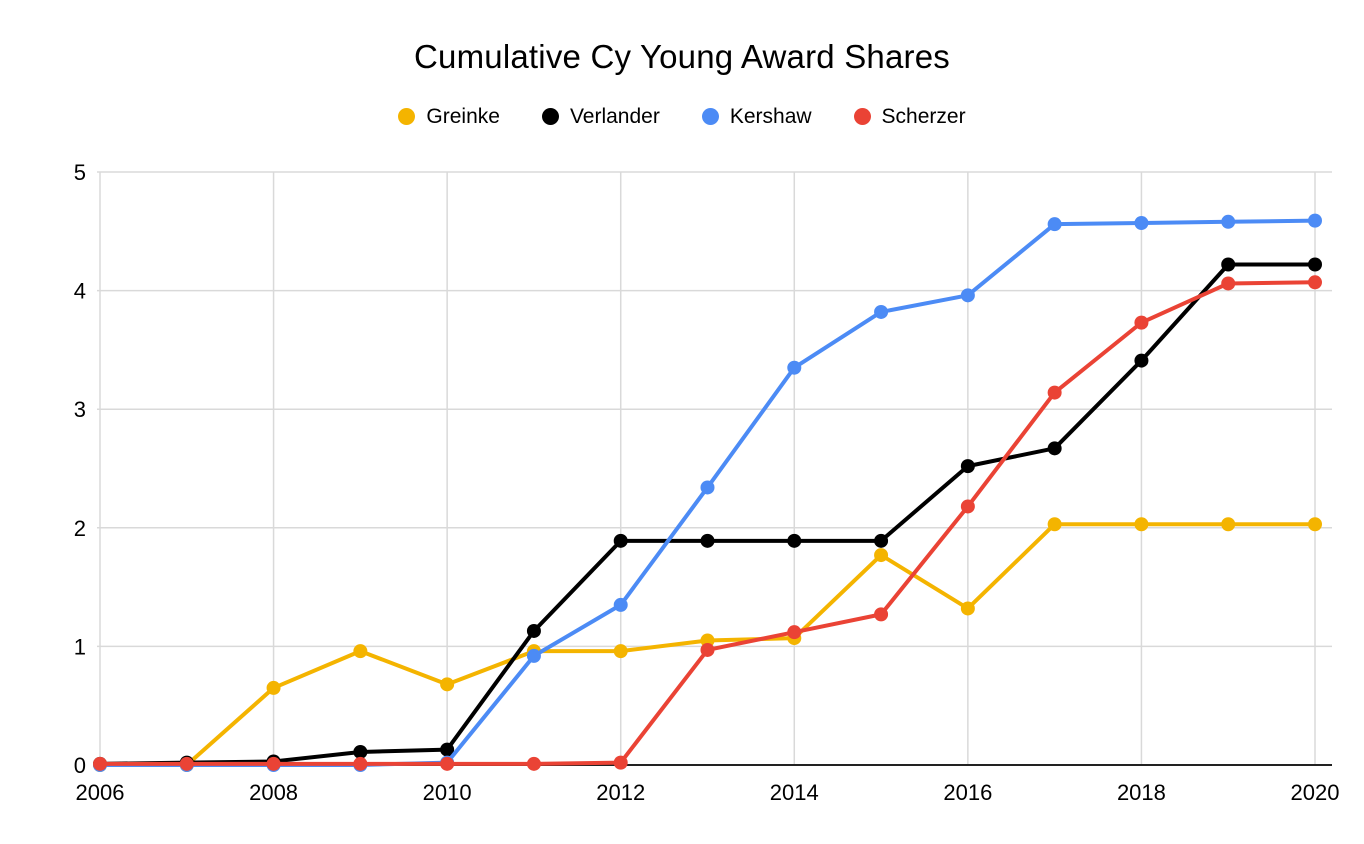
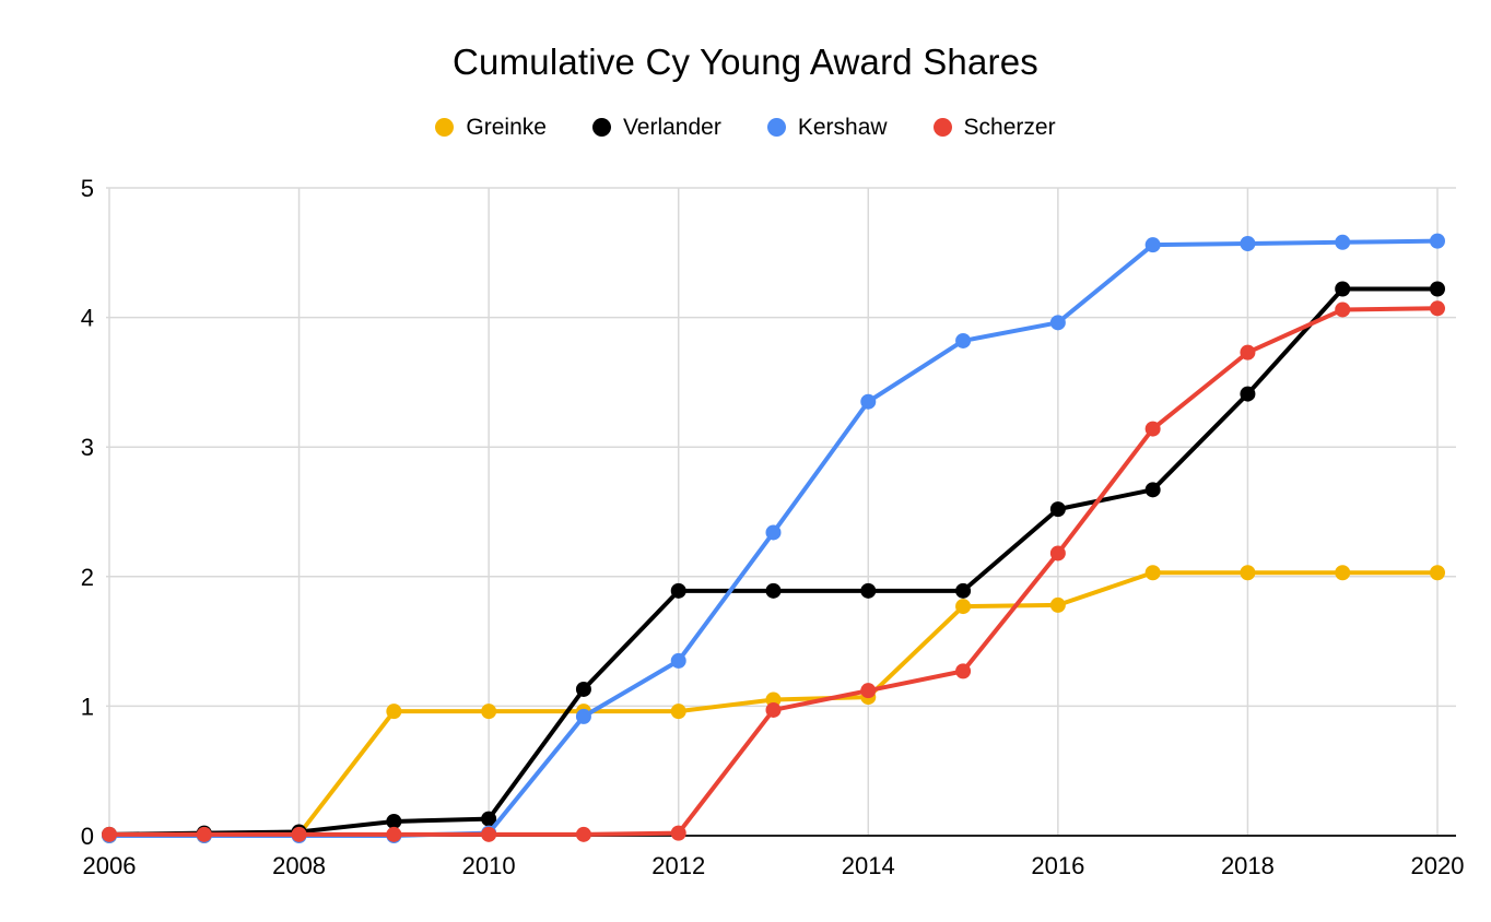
Greinke/2008: 0.65 -> 0.01
Greinke/2010: 0.68 -> 0.96
Greinke/2016: 1.32 -> 1.78
